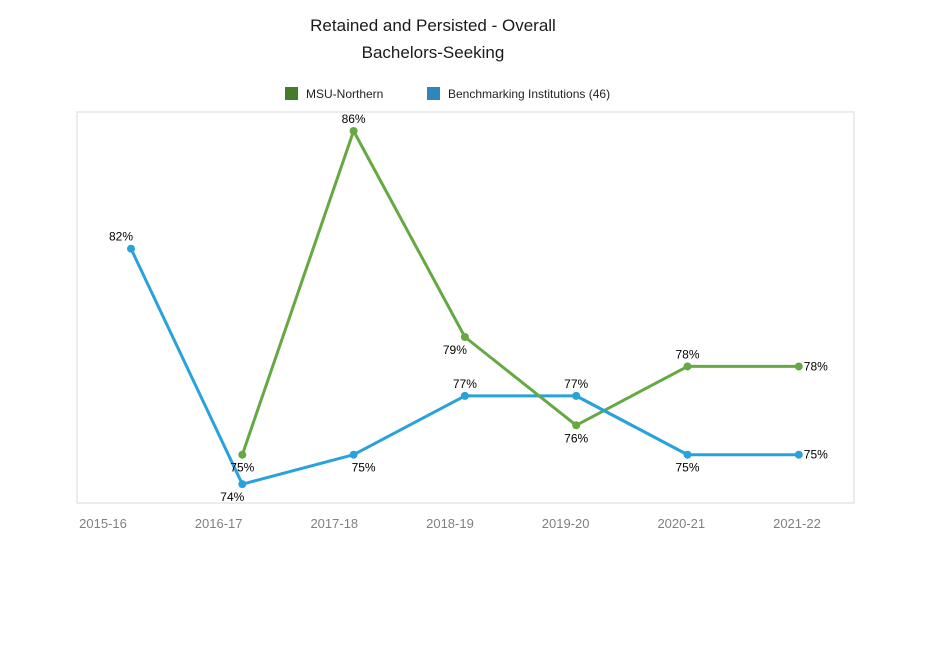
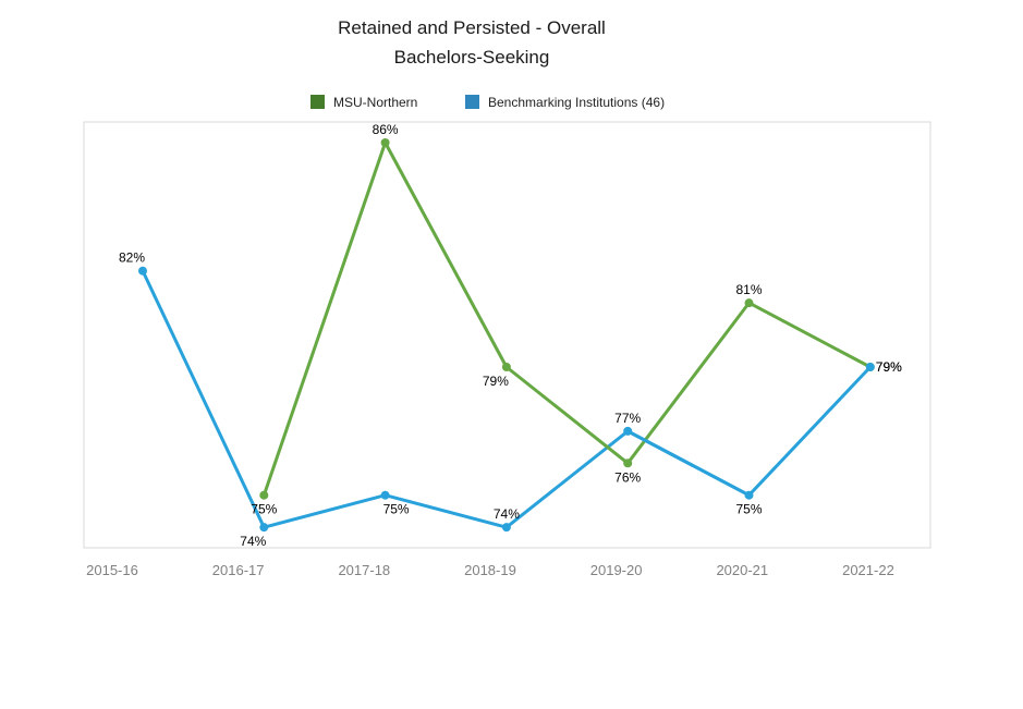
Benchmarking Institutions (46)/2018-19: 77% -> 74%
MSU-Northern/2020-21: 78% -> 81%
MSU-Northern/2021-22: 78% -> 79%
Benchmarking Institutions (46)/2021-22: 75% -> 79%
